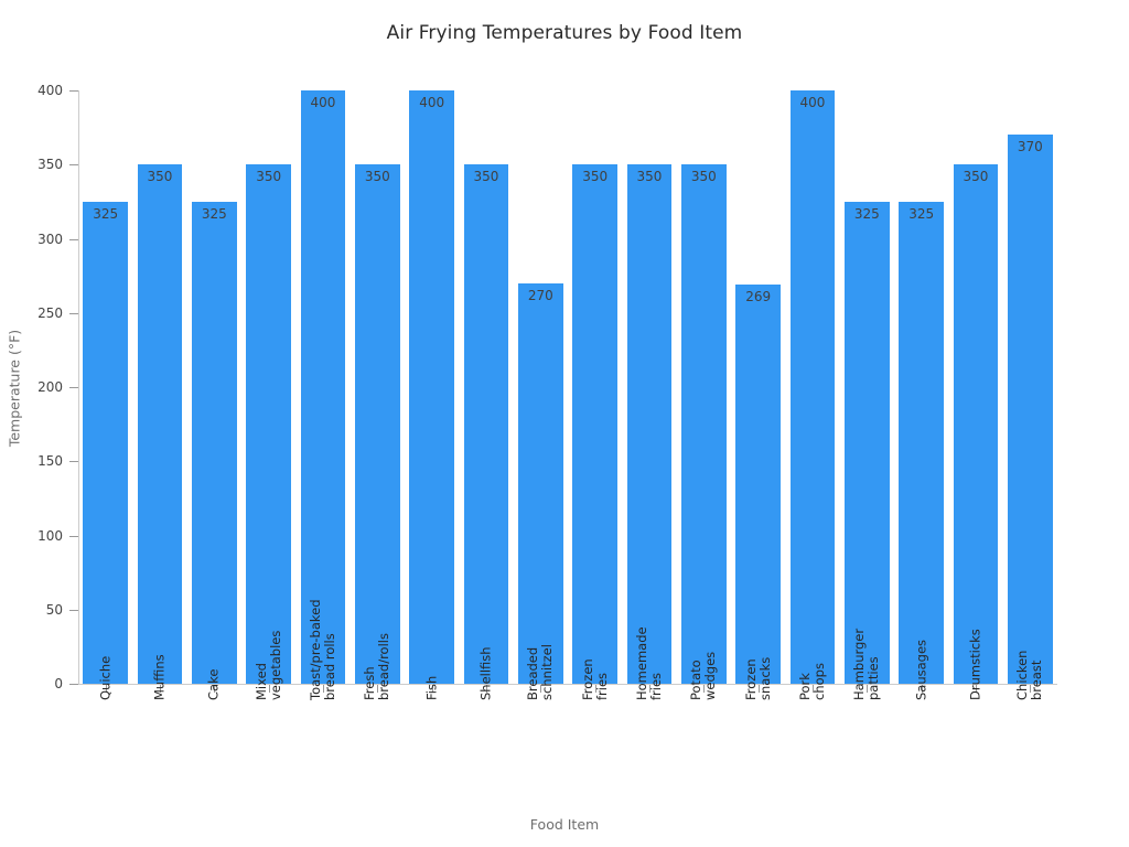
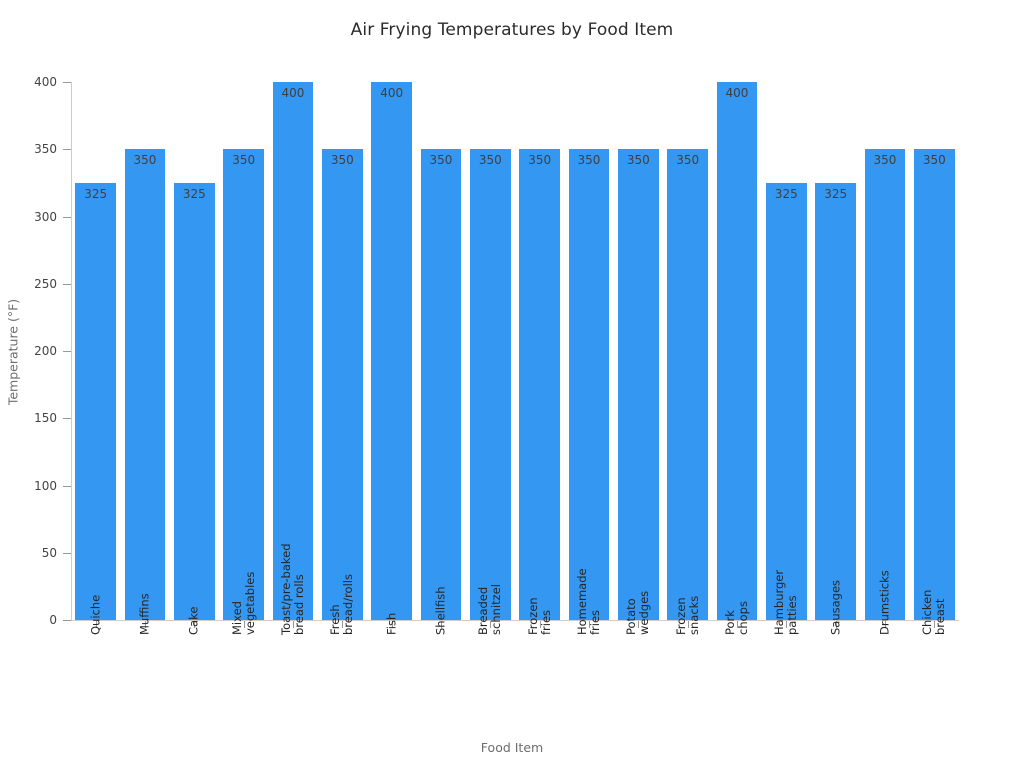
Breaded schnitzel: 270 -> 350
Frozen snacks: 269 -> 350
Chicken breast: 370 -> 350
